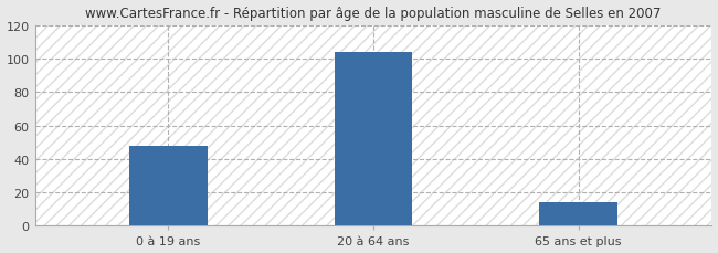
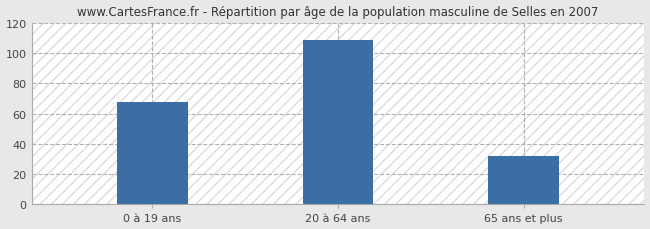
0 à 19 ans: 48 -> 68
20 à 64 ans: 104 -> 109
65 ans et plus: 14 -> 32
